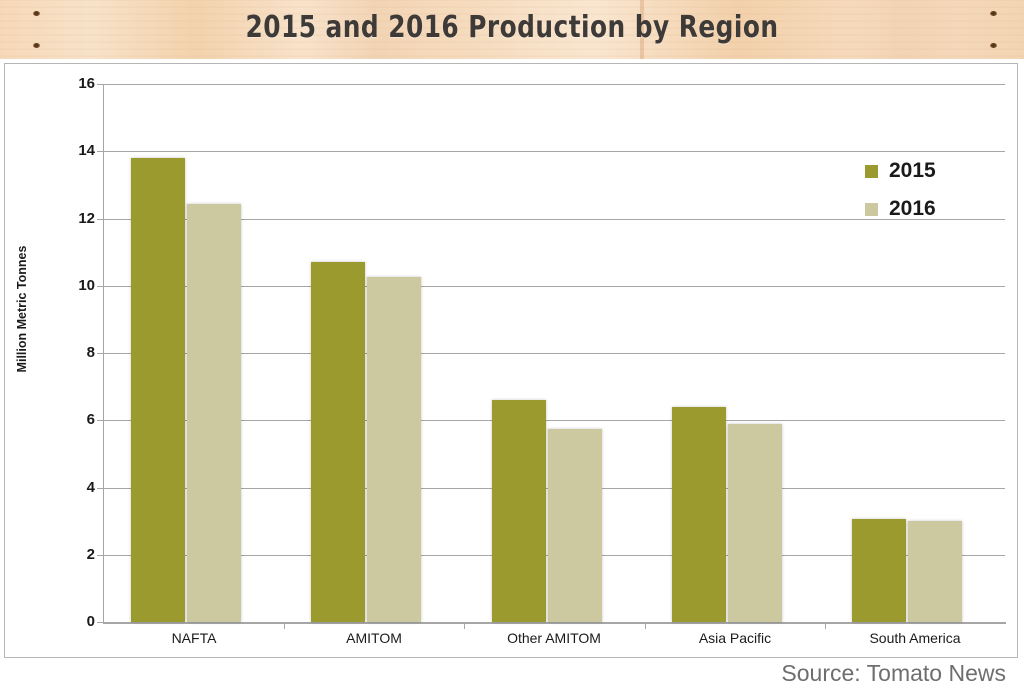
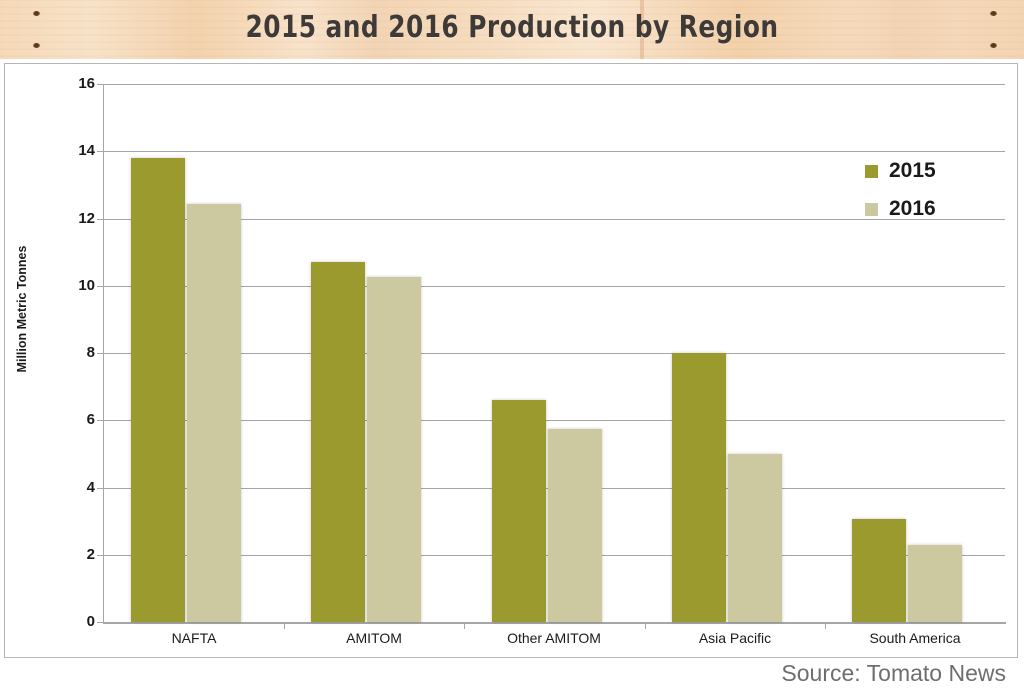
2015/Asia Pacific: 6.4 -> 8.0
2016/Asia Pacific: 5.9 -> 5.0
2016/South America: 3.0 -> 2.3
